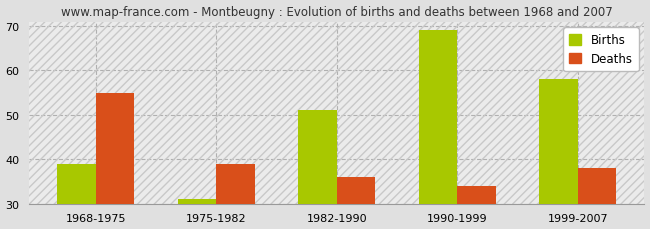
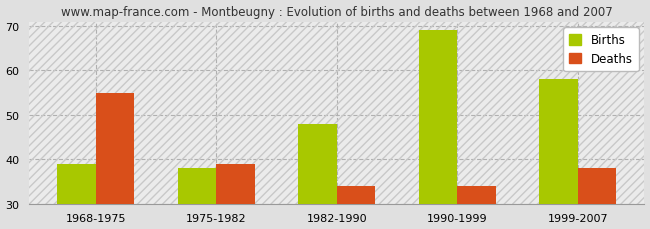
Births/1975-1982: 31 -> 38
Births/1982-1990: 51 -> 48
Deaths/1982-1990: 36 -> 34
